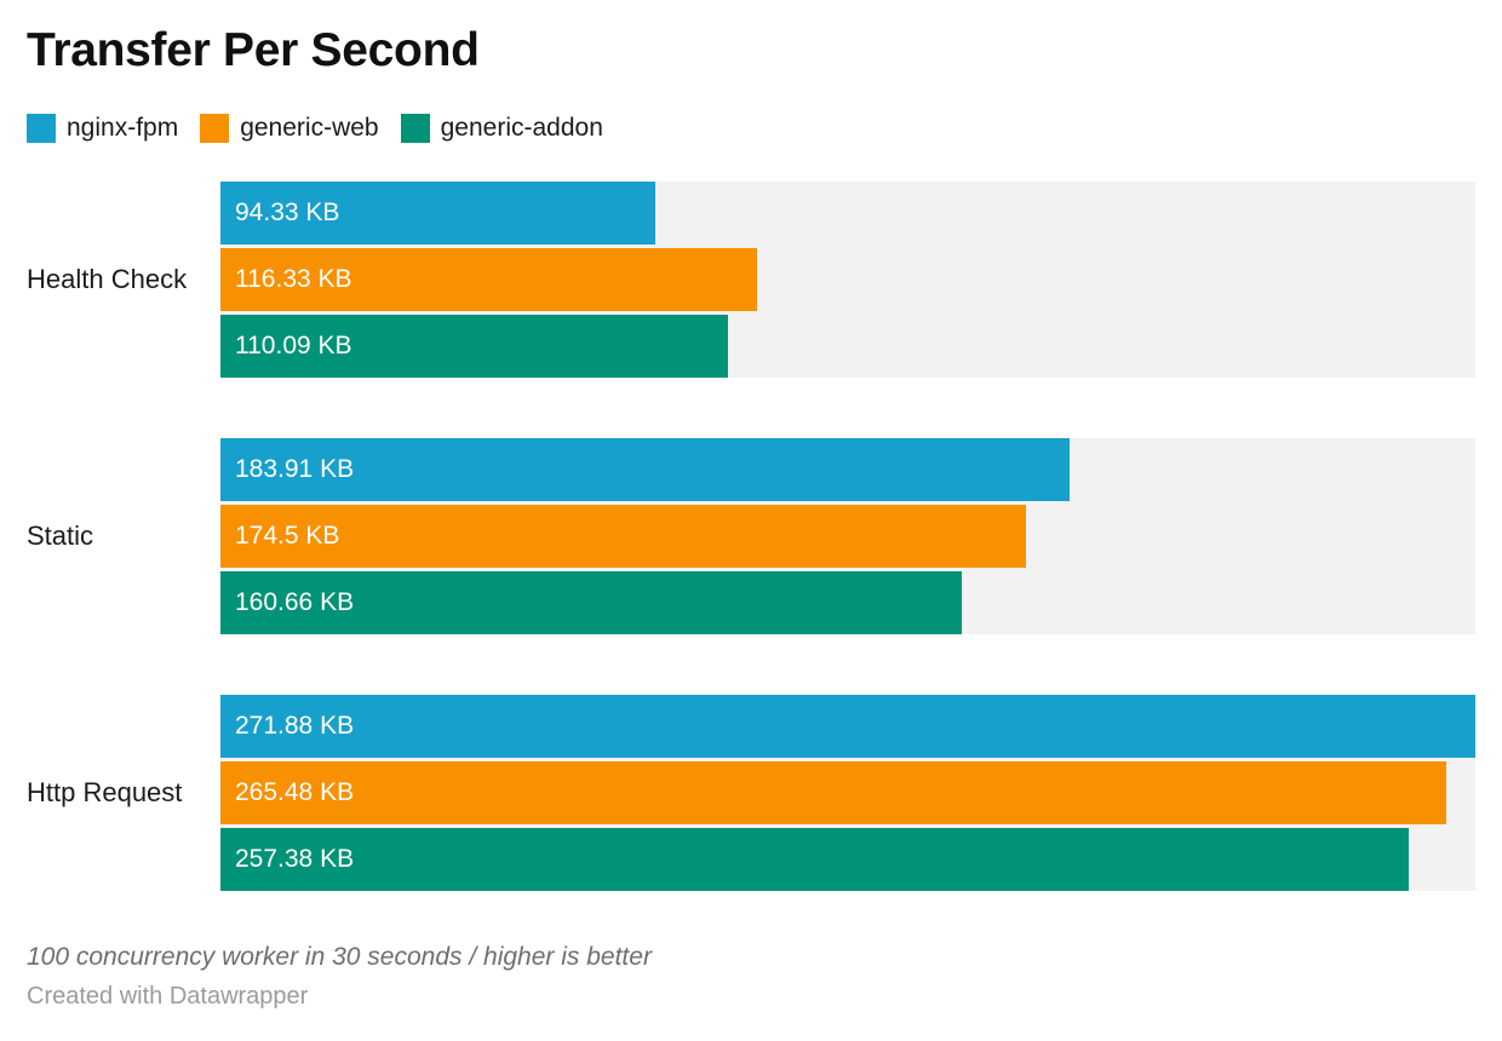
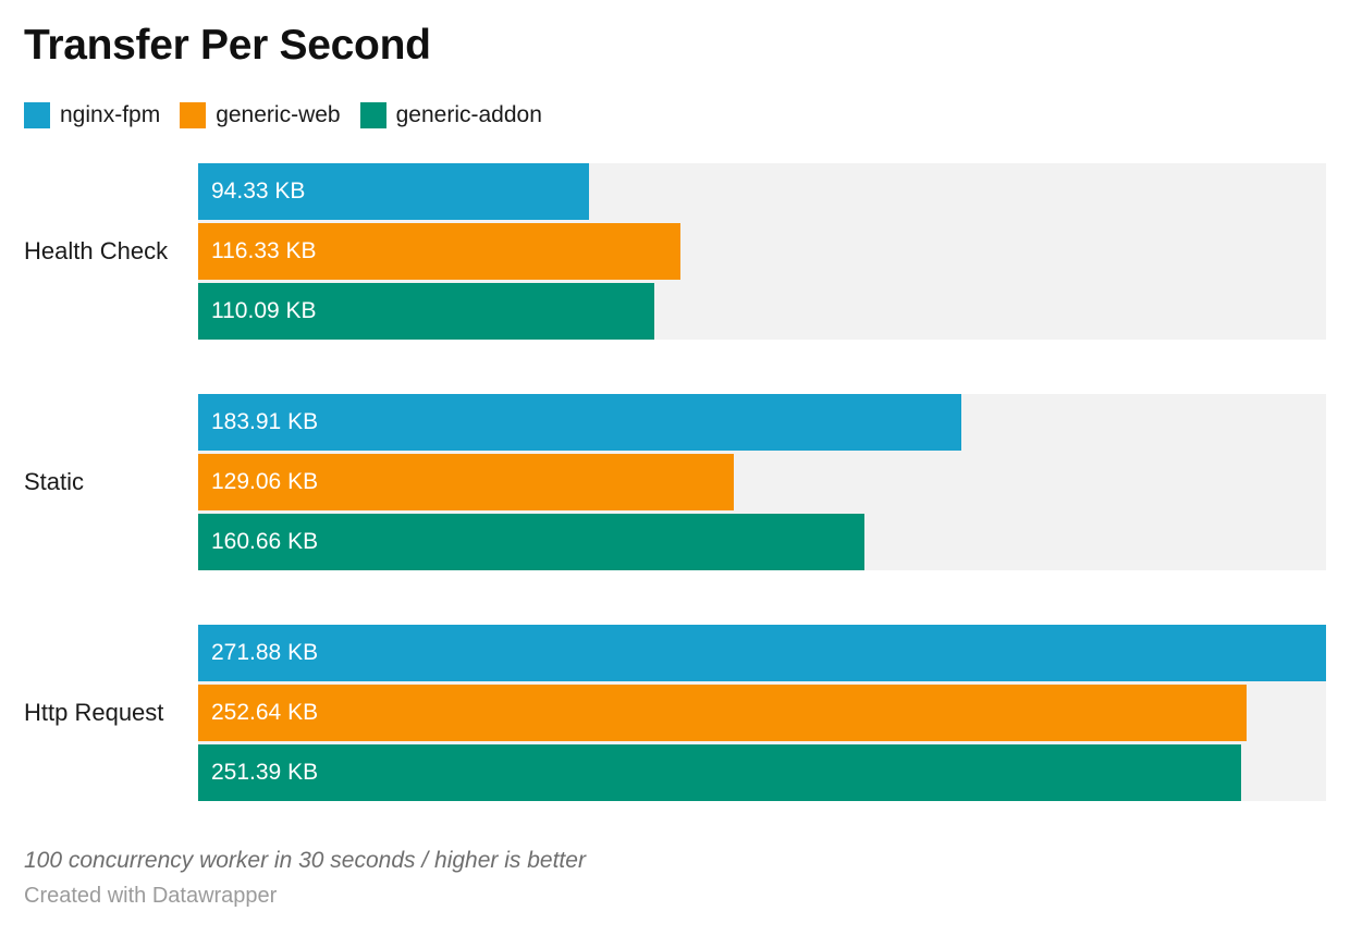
generic-web/Static: 174.5 -> 129.06
generic-web/Http Request: 265.48 -> 252.64
generic-addon/Http Request: 257.38 -> 251.39
